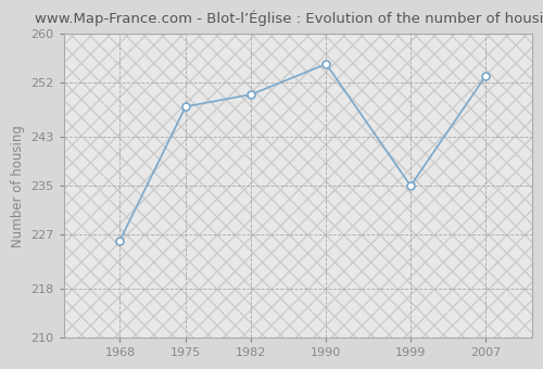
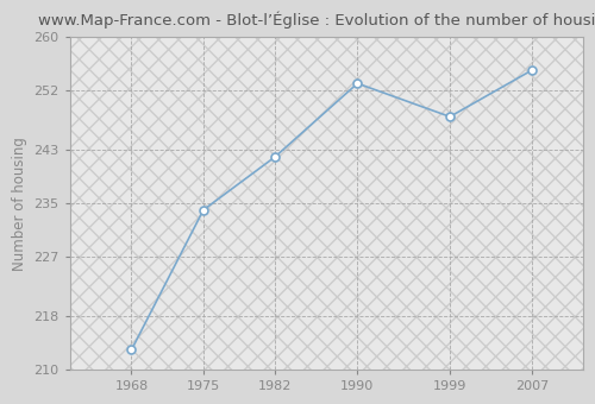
1968: 226 -> 213
1975: 248 -> 234
1982: 250 -> 242
1990: 255 -> 253
1999: 235 -> 248
2007: 253 -> 255
